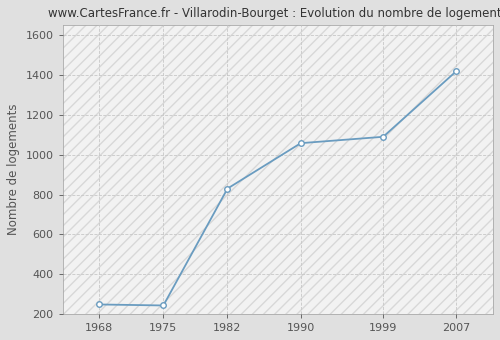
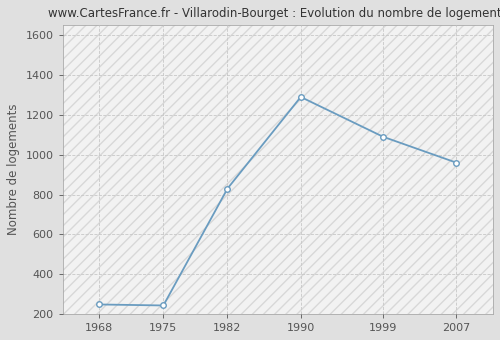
1990: 1060 -> 1290
2007: 1420 -> 960
